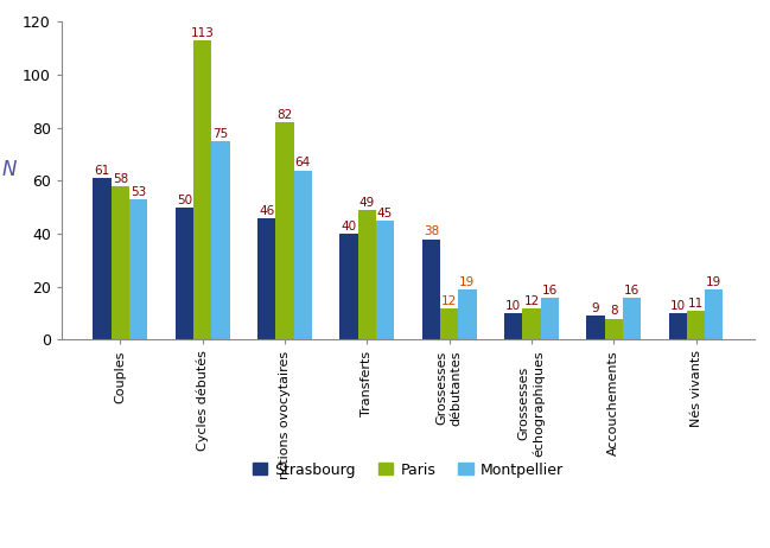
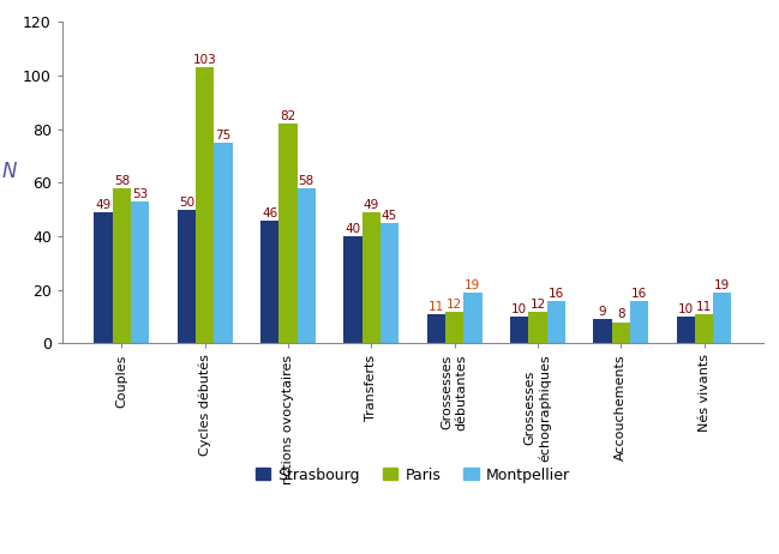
Strasbourg/Couples: 61 -> 49
Paris/Cycles débutés: 113 -> 103
Montpellier/nctions ovocytaires: 64 -> 58
Strasbourg/Grossesses débutantes: 38 -> 11
